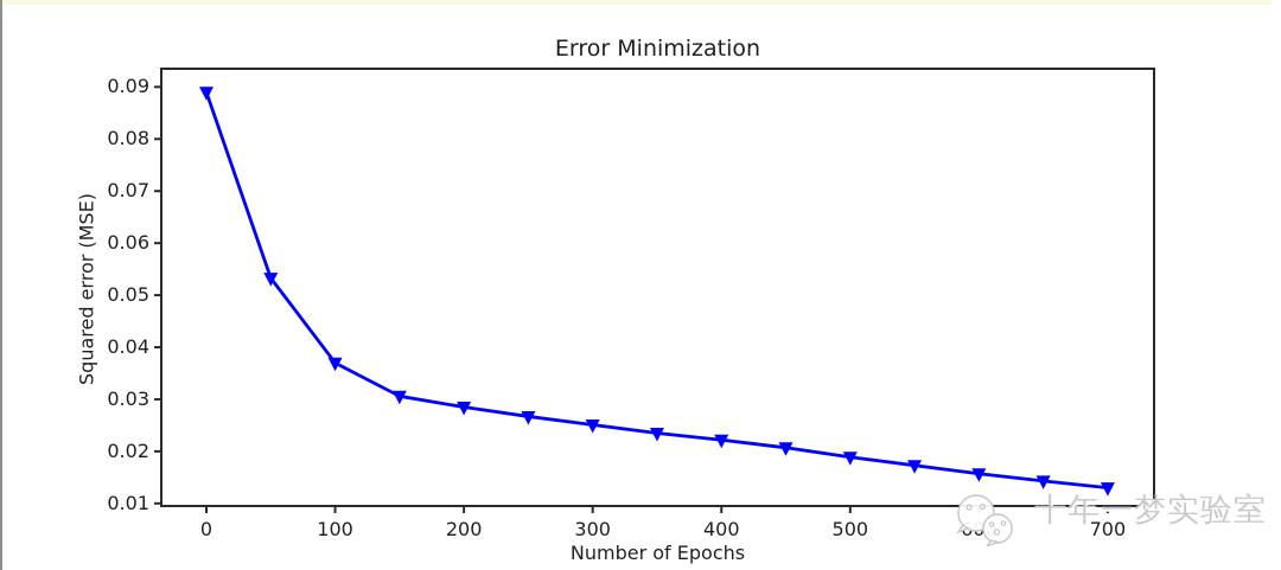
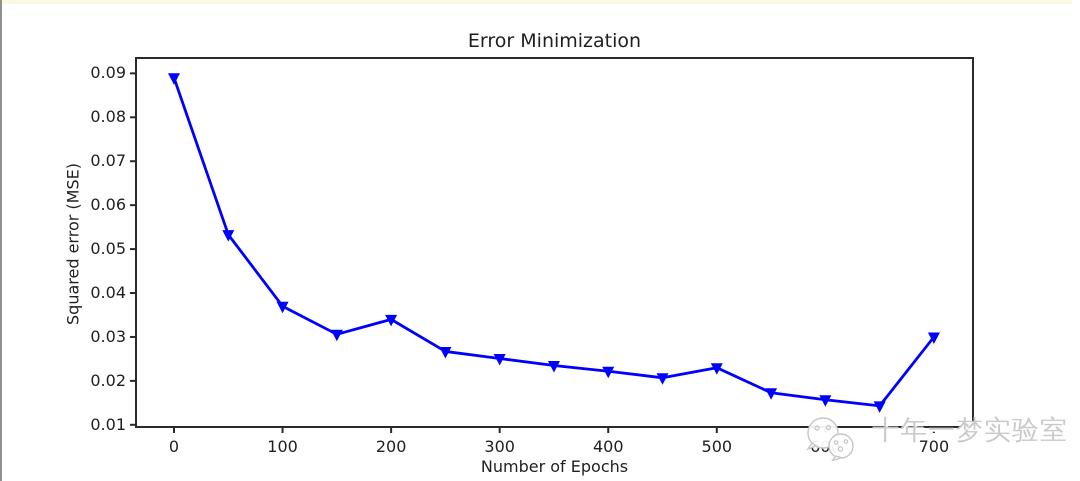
200: 0.029 -> 0.034
500: 0.019 -> 0.023
700: 0.013 -> 0.030
